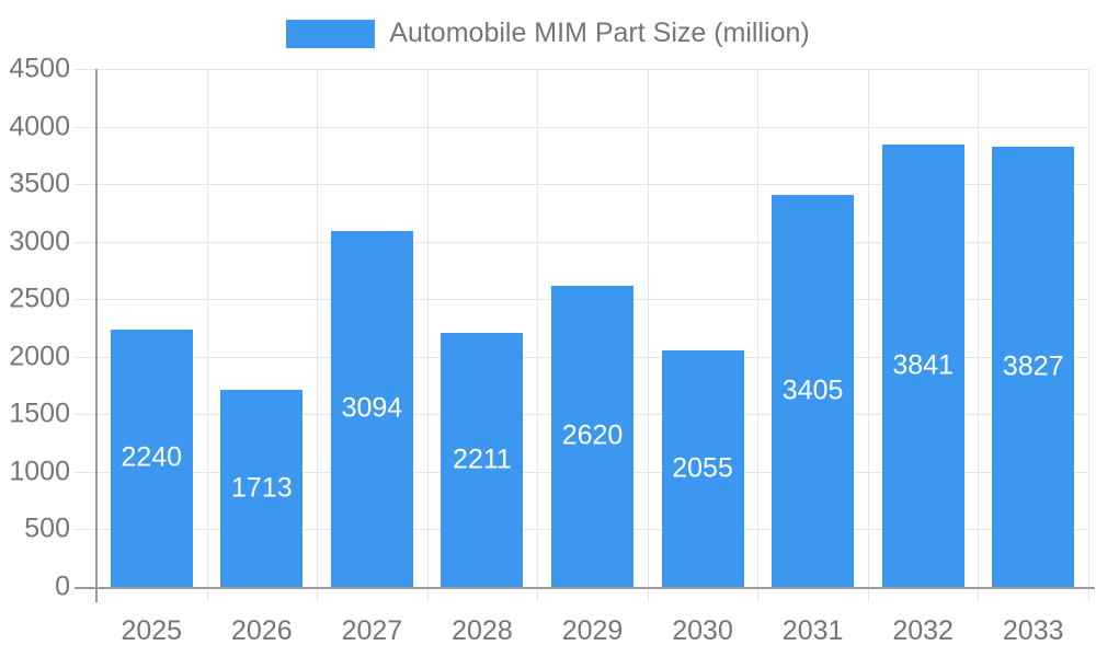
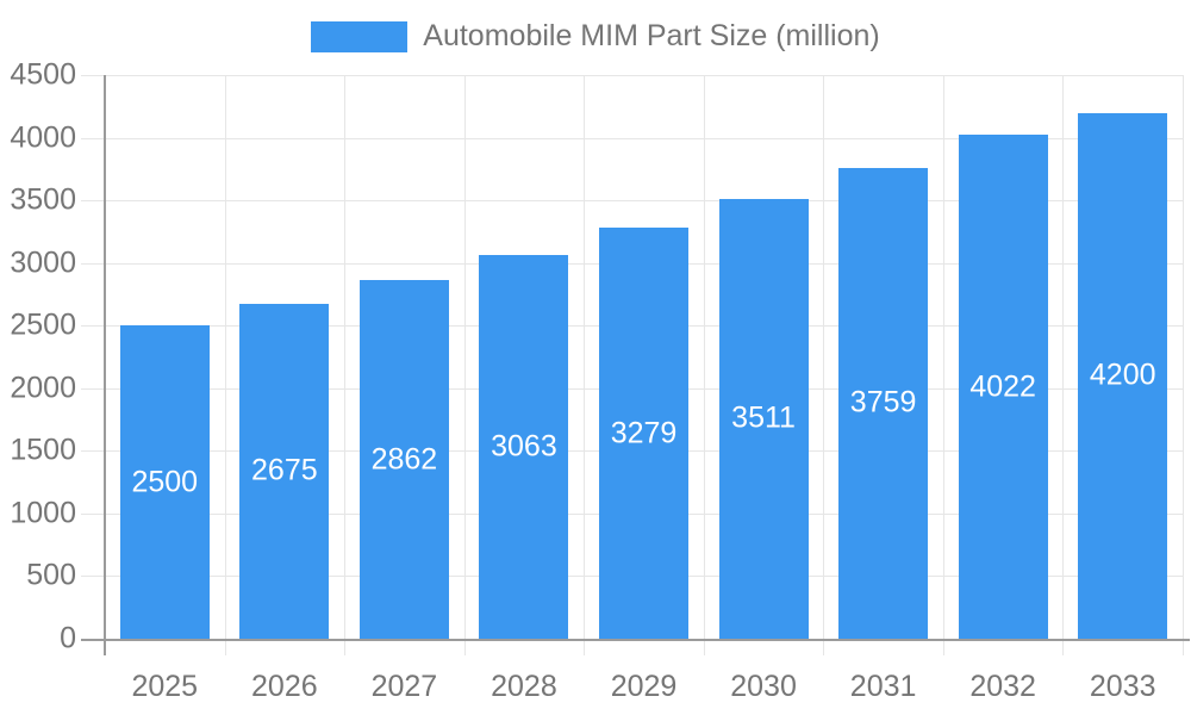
2025: 2240 -> 2500
2026: 1713 -> 2675
2027: 3094 -> 2862
2028: 2211 -> 3063
2029: 2620 -> 3279
2030: 2055 -> 3511
2031: 3405 -> 3759
2032: 3841 -> 4022
2033: 3827 -> 4200
